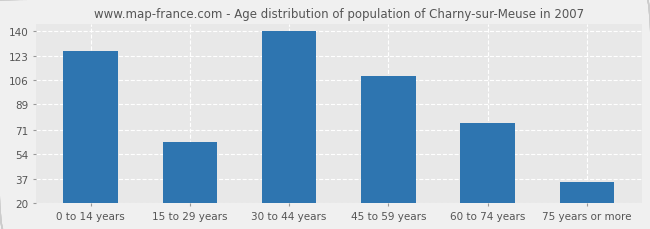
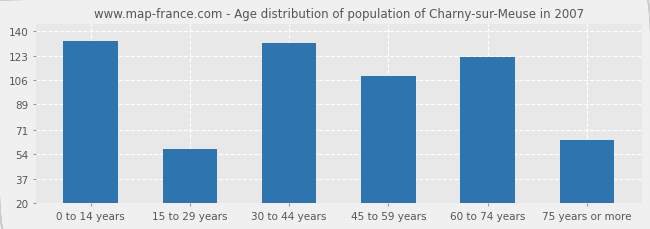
0 to 14 years: 126 -> 133
15 to 29 years: 63 -> 58
30 to 44 years: 140 -> 132
60 to 74 years: 76 -> 122
75 years or more: 35 -> 64
